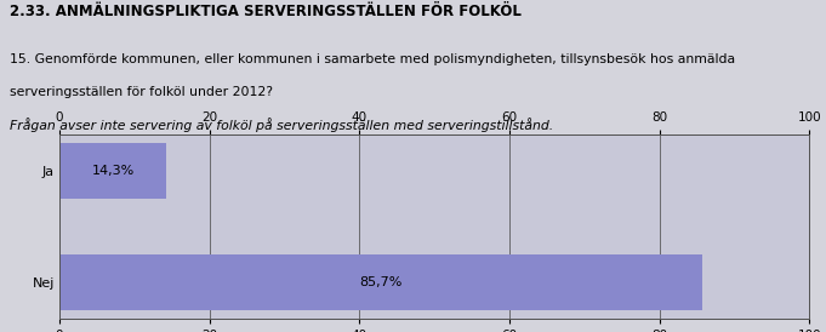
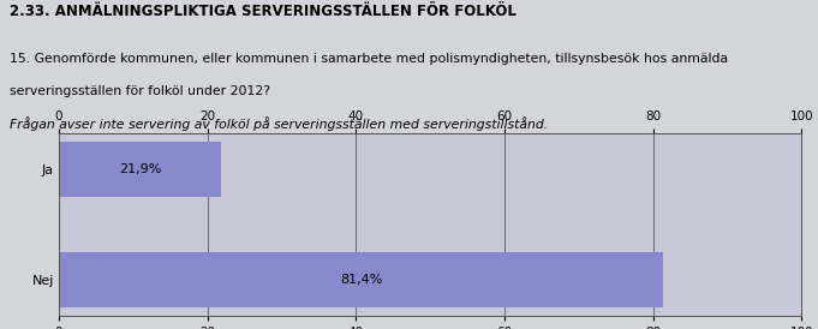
Ja: 14,3% -> 21,9%
Nej: 85,7% -> 81,4%
